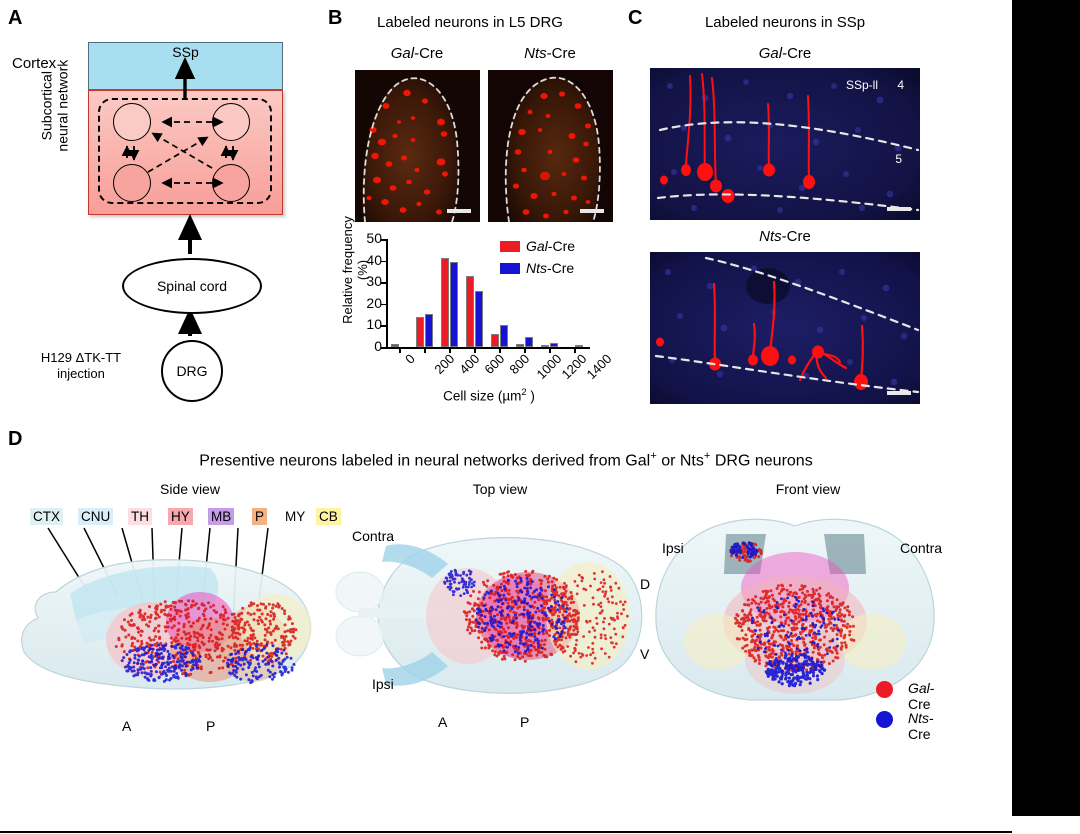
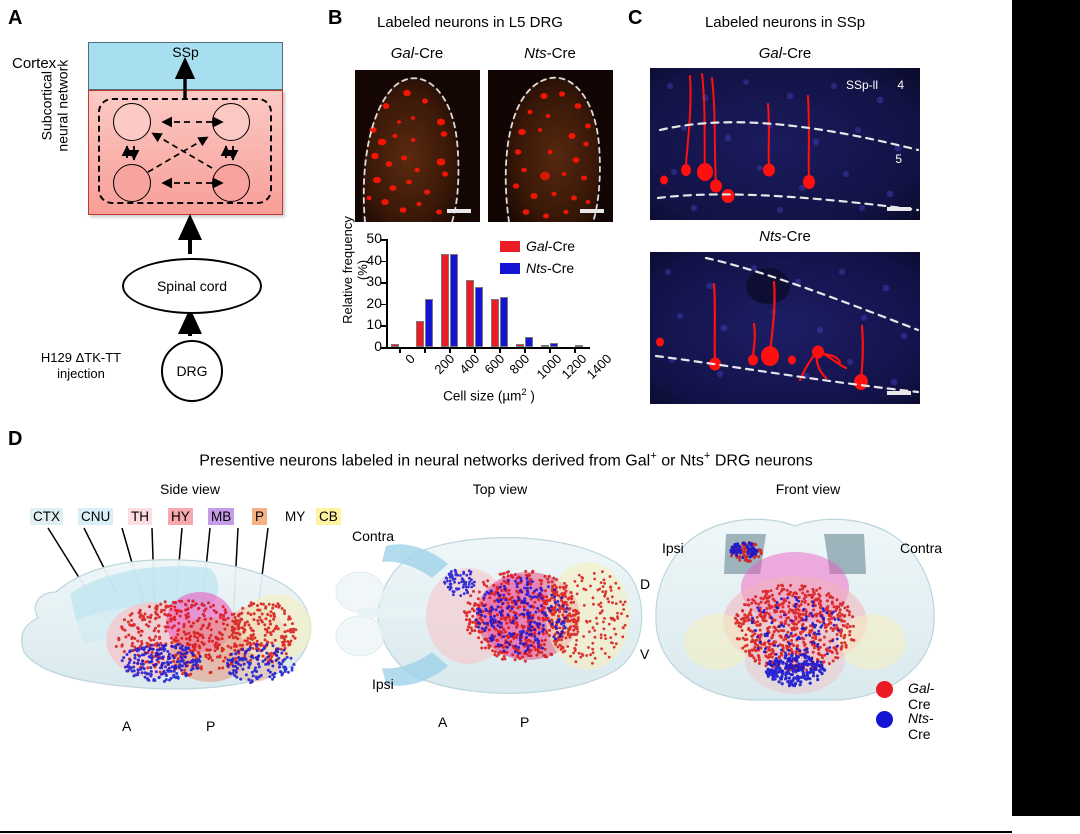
Gal-Cre/200: 14 -> 12
Nts-Cre/200: 16 -> 22
Gal-Cre/400: 41 -> 43
Nts-Cre/400: 40 -> 43
Gal-Cre/600: 33 -> 31
Nts-Cre/600: 26 -> 28
Gal-Cre/800: 6 -> 22
Nts-Cre/800: 10 -> 23
